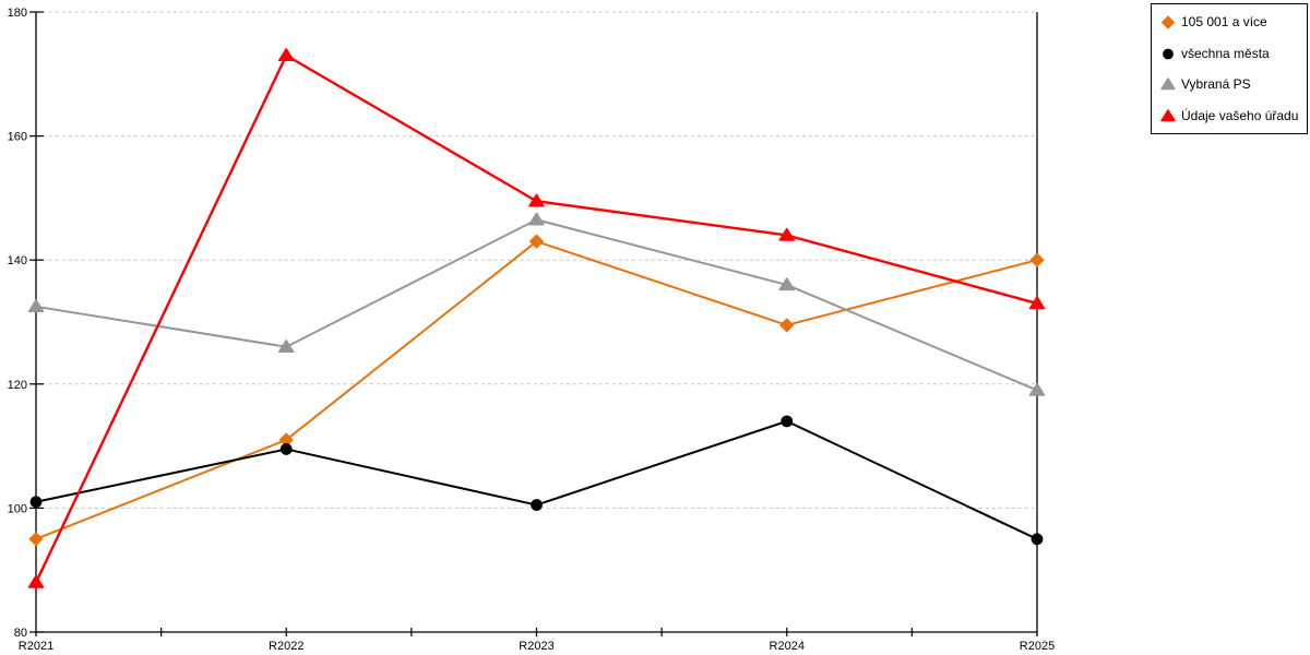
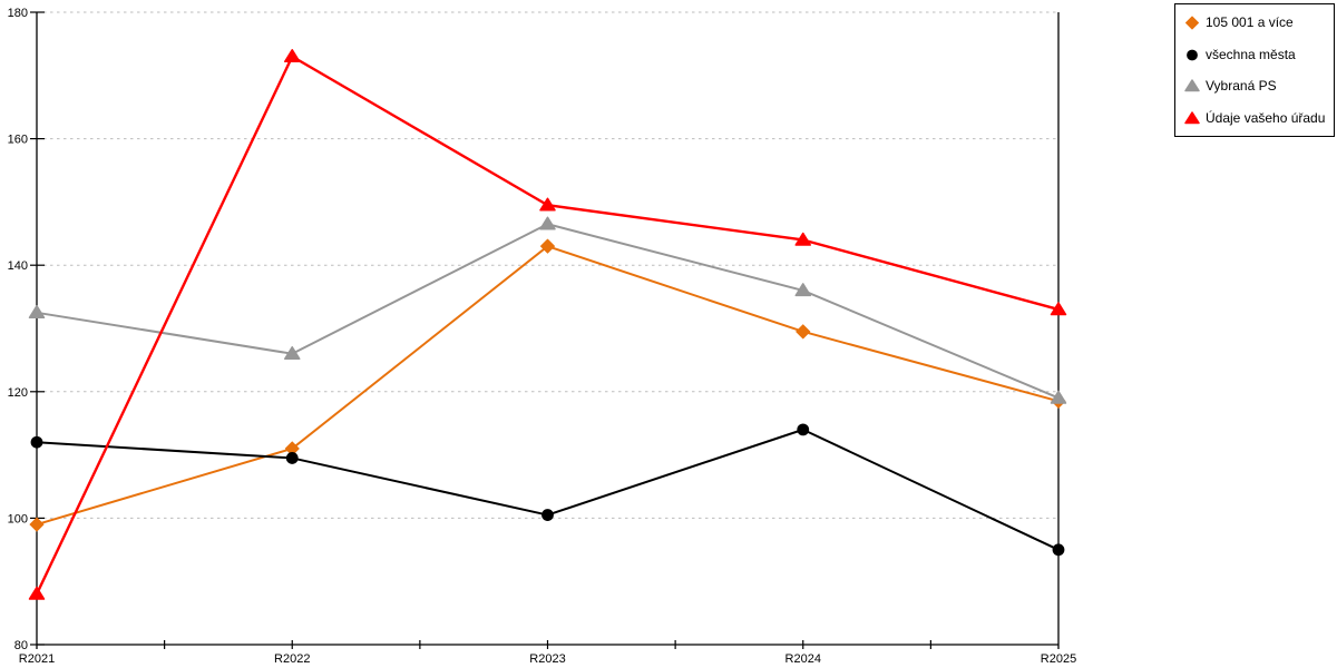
105 001 a více/R2021: 95 -> 99
všechna města/R2021: 101 -> 112
105 001 a více/R2025: 140 -> 118
